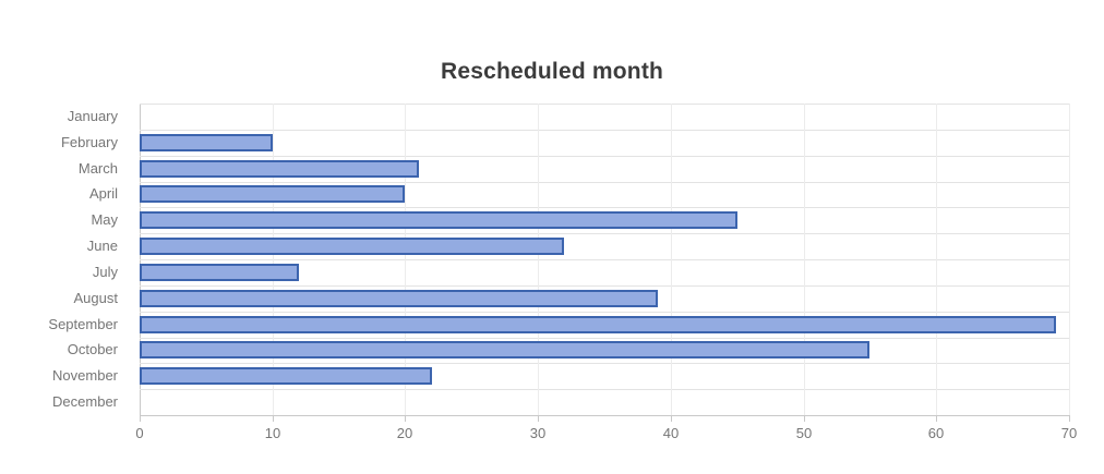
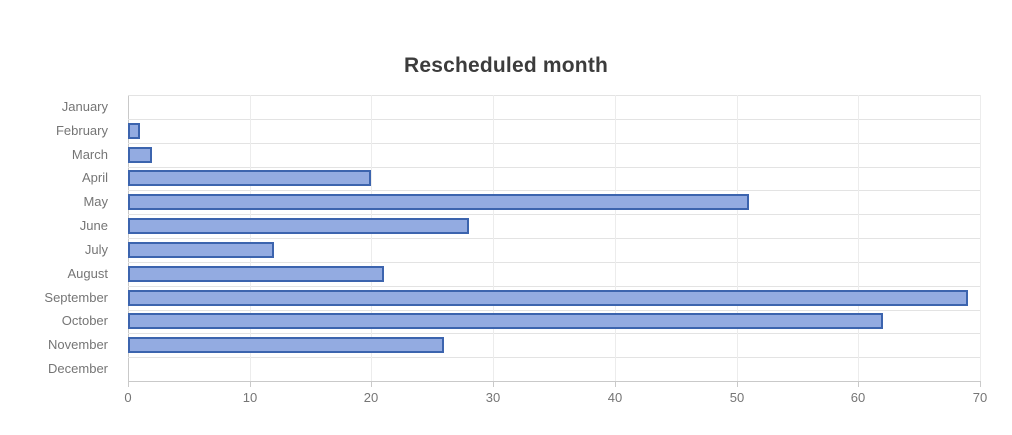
February: 10 -> 1
March: 21 -> 2
May: 45 -> 51
June: 32 -> 28
August: 39 -> 21
October: 55 -> 62
November: 22 -> 26
